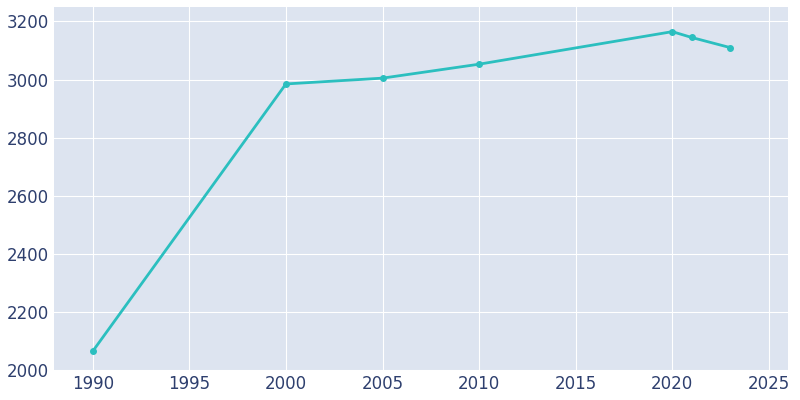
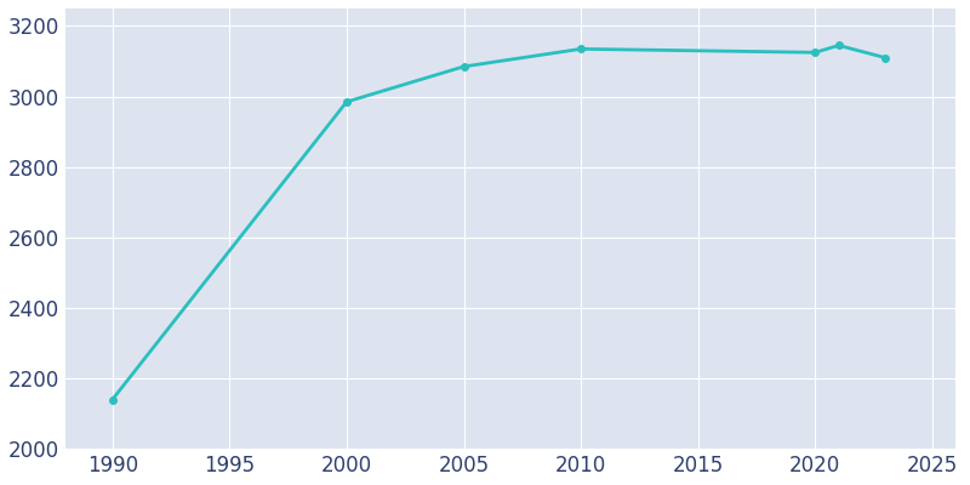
1990: 2065 -> 2140
2005: 3005 -> 3085
2010: 3053 -> 3135
2020: 3165 -> 3125
